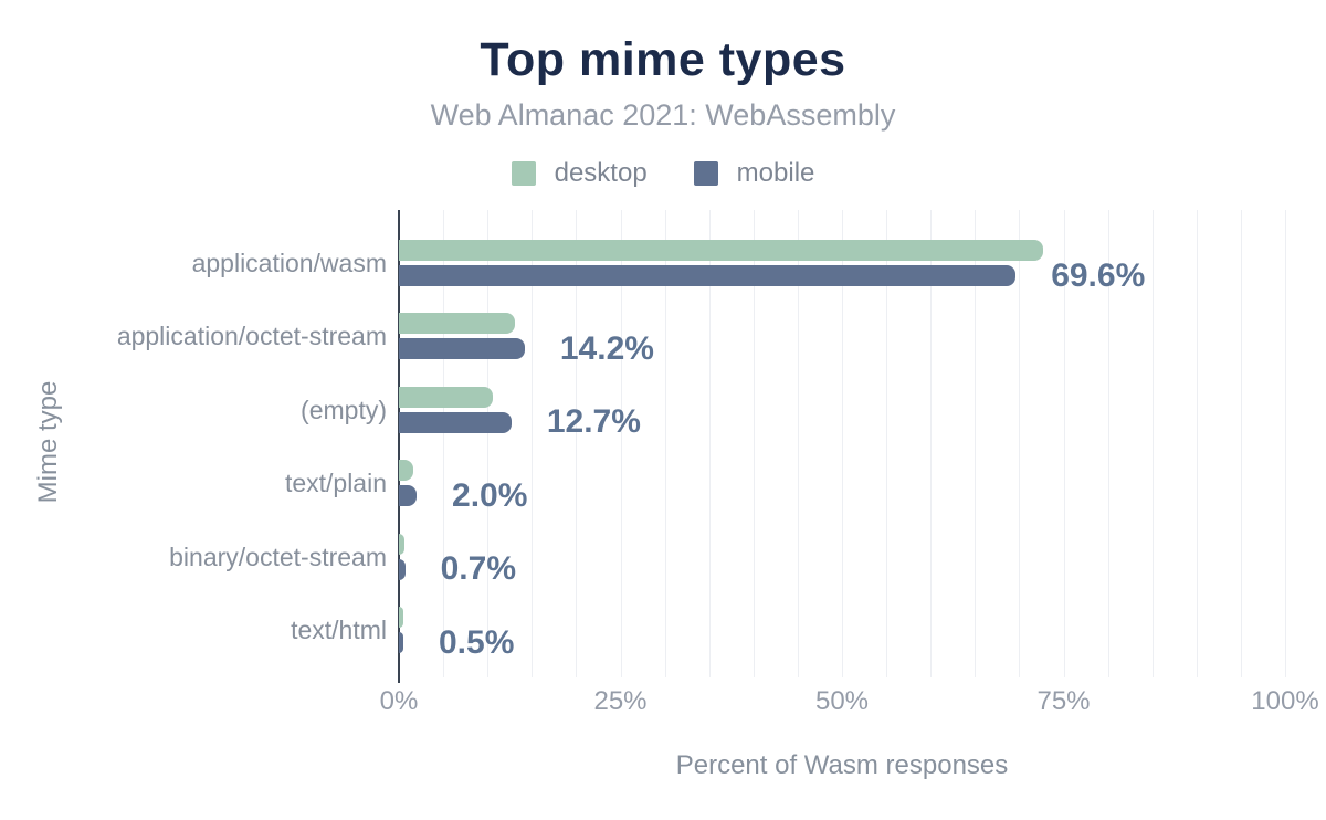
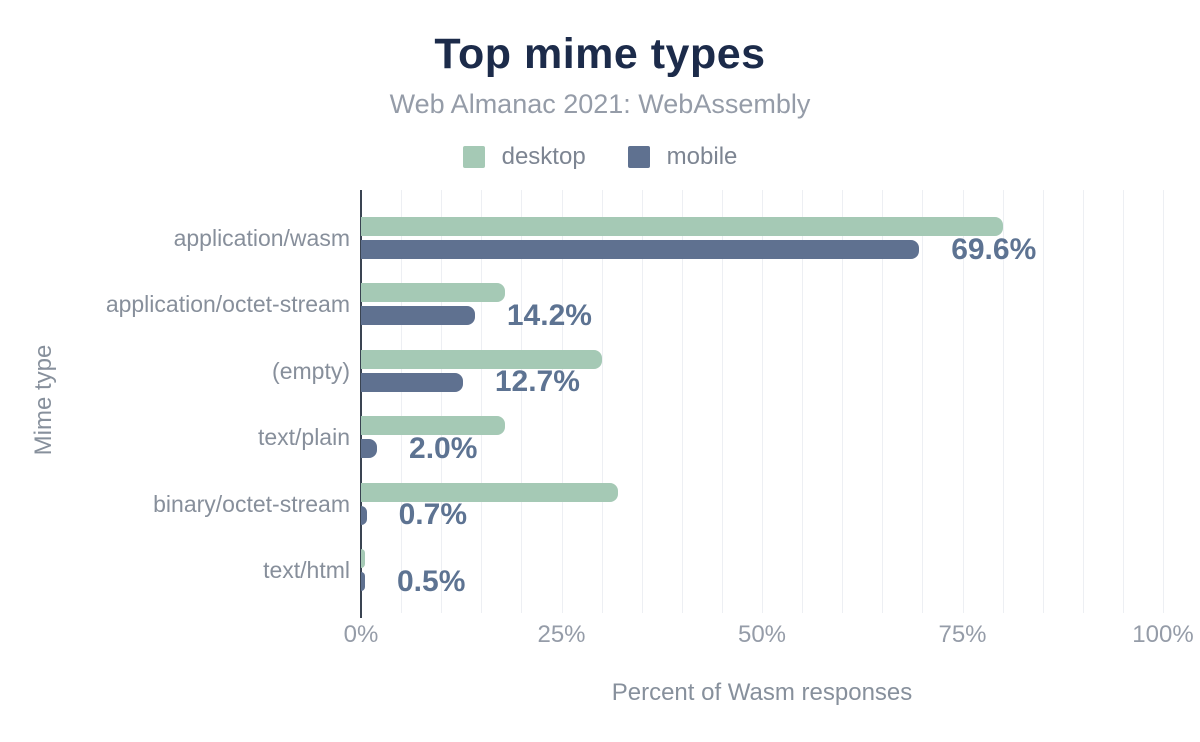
desktop/application/wasm: 73% -> 80%
desktop/application/octet-stream: 13% -> 18%
desktop/(empty): 11% -> 30%
desktop/text/plain: 2% -> 18%
desktop/binary/octet-stream: 1% -> 32%
